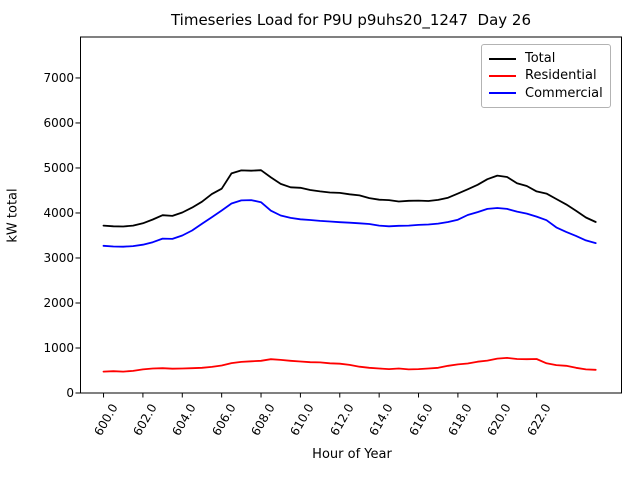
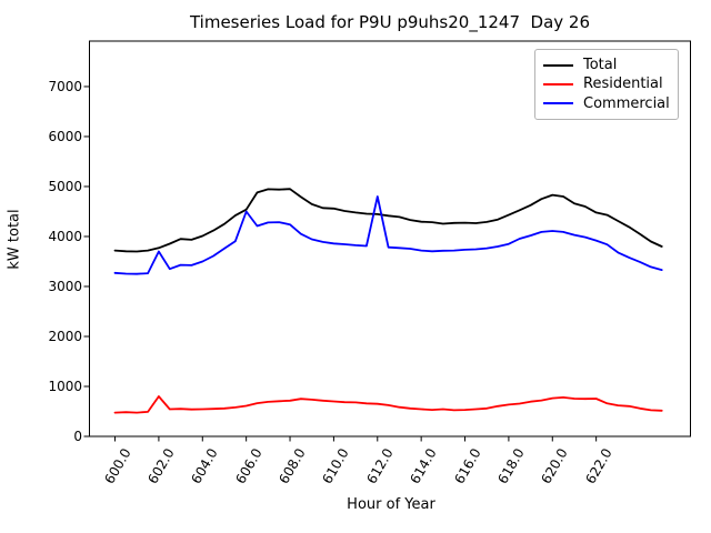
Residential/602.0: 500 -> 800
Commercial/602.0: 3300 -> 3700
Commercial/606.0: 4100 -> 4500
Commercial/612.0: 3800 -> 4800
